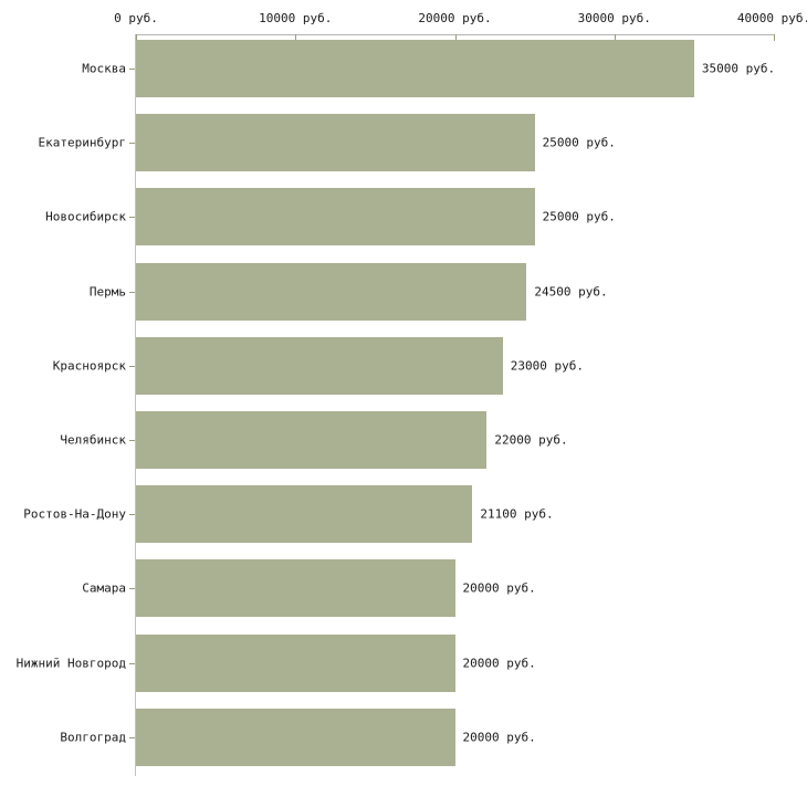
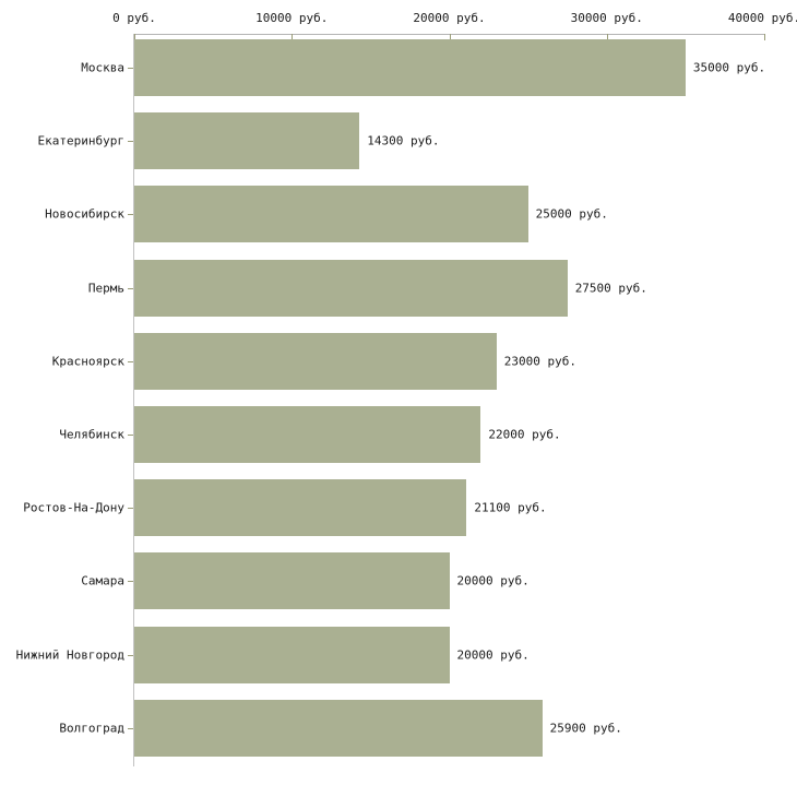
Екатеринбург: 25000 -> 14300
Пермь: 24500 -> 27500
Волгоград: 20000 -> 25900
